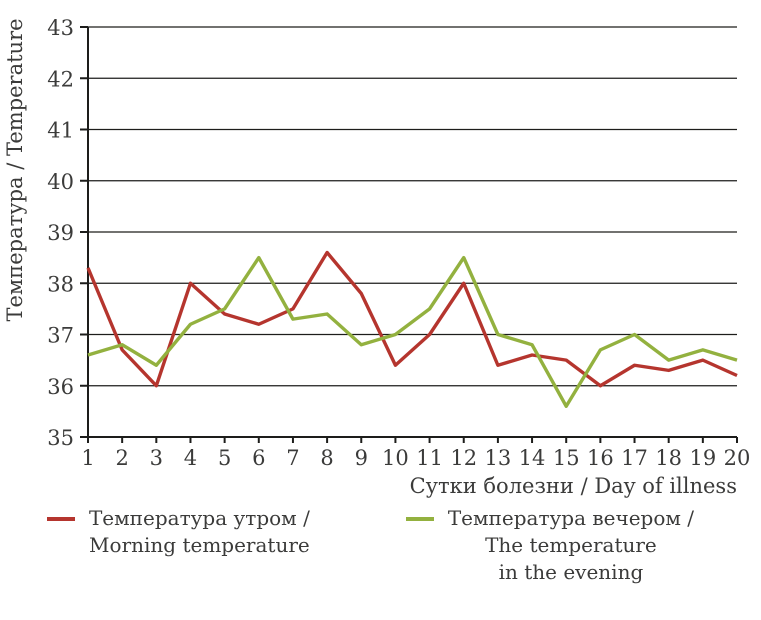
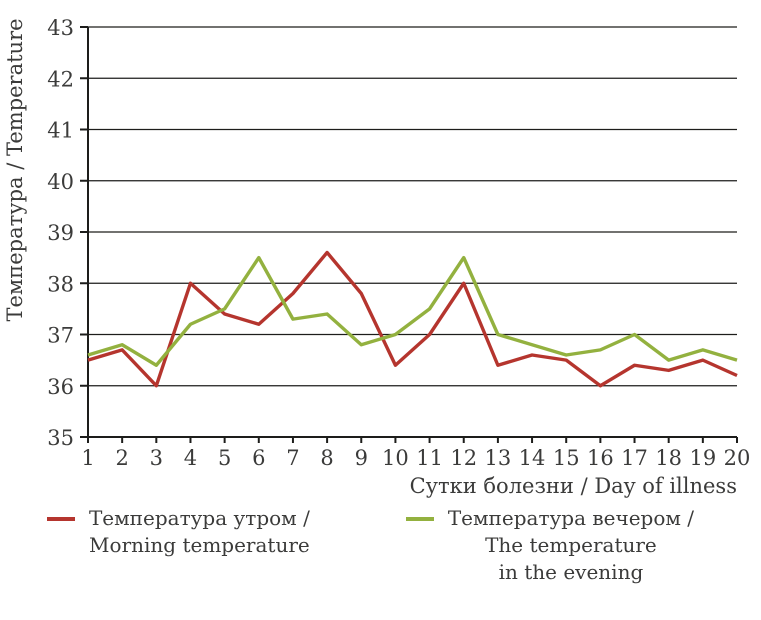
Температура утром / Morning temperature/1: 38.3 -> 36.5
Температура утром / Morning temperature/7: 37.5 -> 37.8
Температура вечером / The temperature in the evening/15: 35.6 -> 36.6
